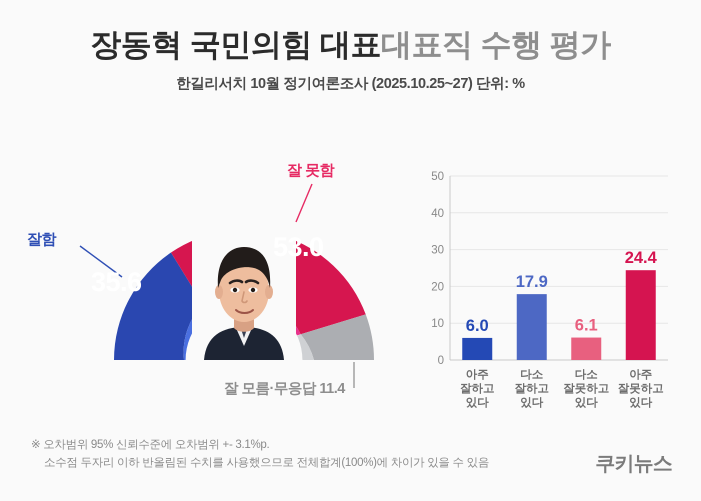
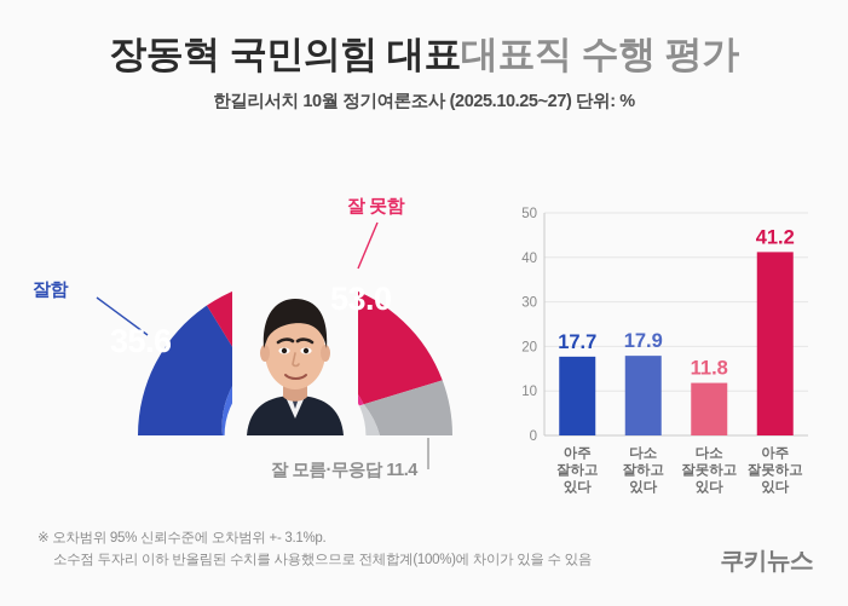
아주 잘하고 있다: 6.0 -> 17.7
다소 잘못하고 있다: 6.1 -> 11.8
아주 잘못하고 있다: 24.4 -> 41.2
